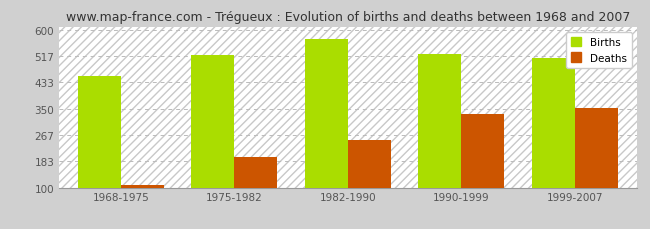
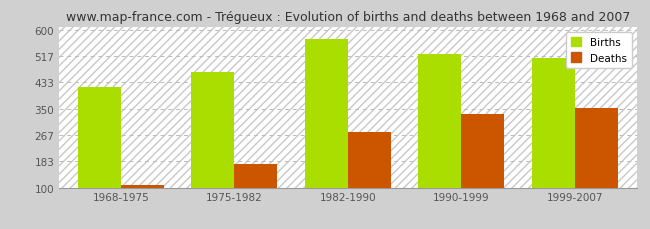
Births/1968-1975: 453 -> 420
Births/1975-1982: 519 -> 465
Deaths/1975-1982: 197 -> 175
Deaths/1982-1990: 252 -> 275
